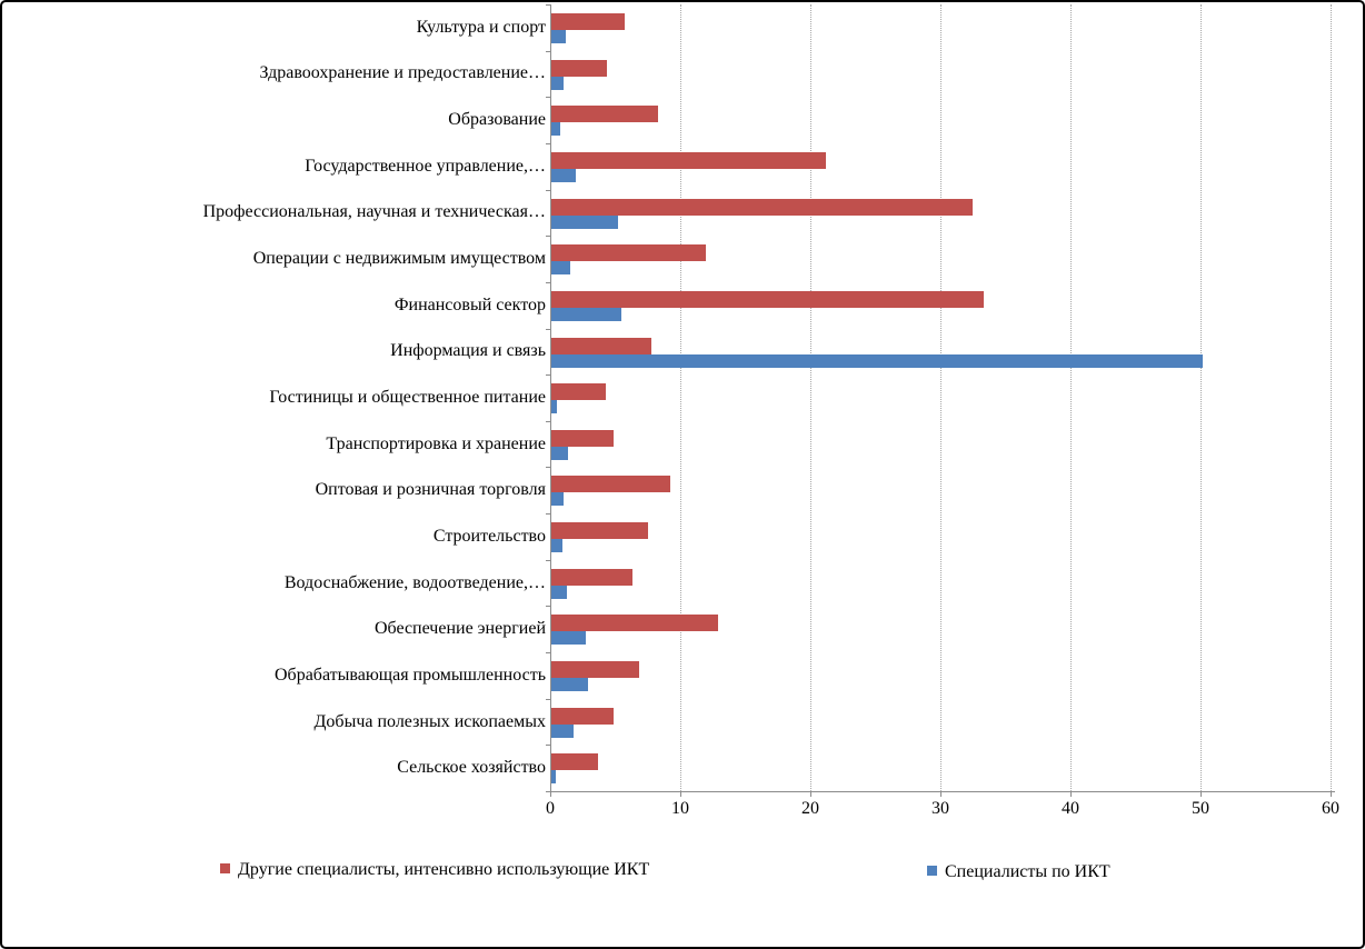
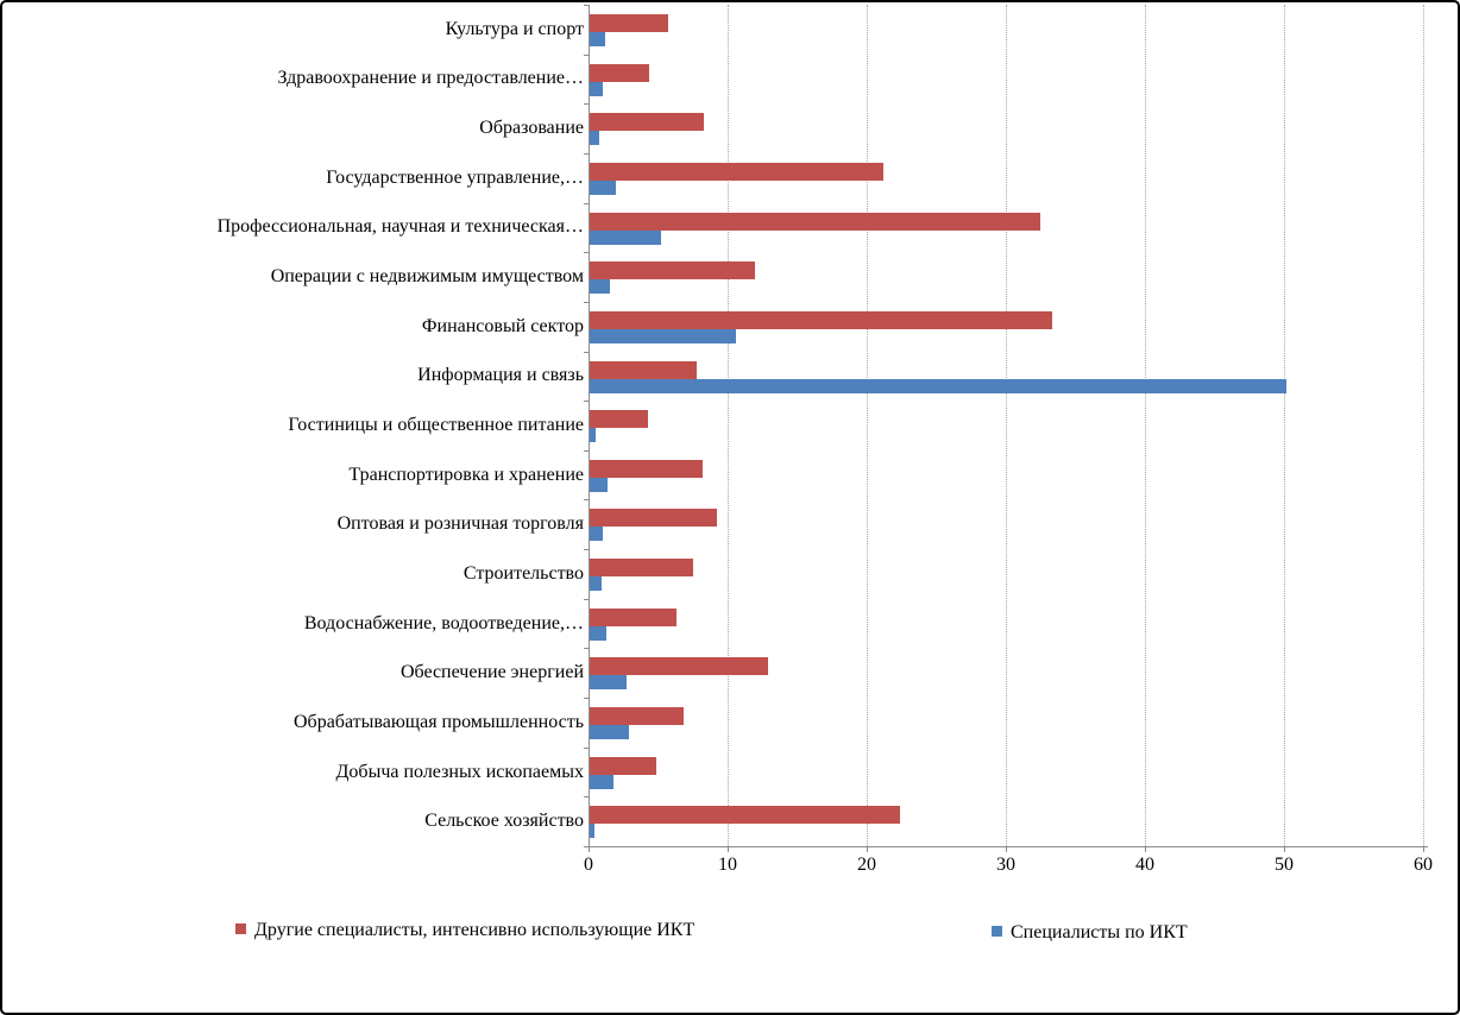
Специалисты по ИКТ/Финансовый сектор: 5.5 -> 10.6
Другие специалисты, интенсивно использующие ИКТ/Транспортировка и хранение: 4.9 -> 8.2
Другие специалисты, интенсивно использующие ИКТ/Сельское хозяйство: 3.7 -> 22.4
